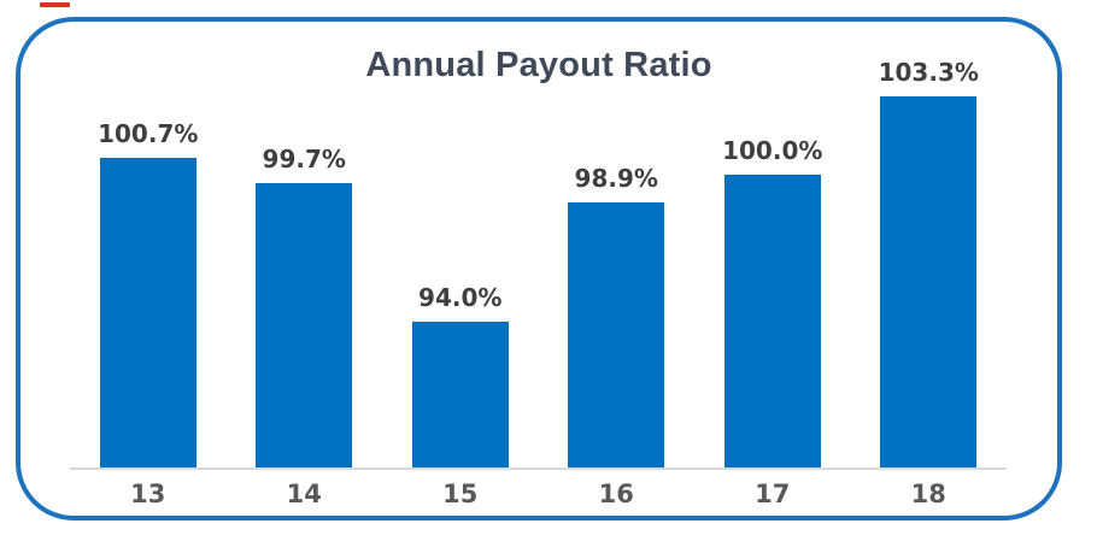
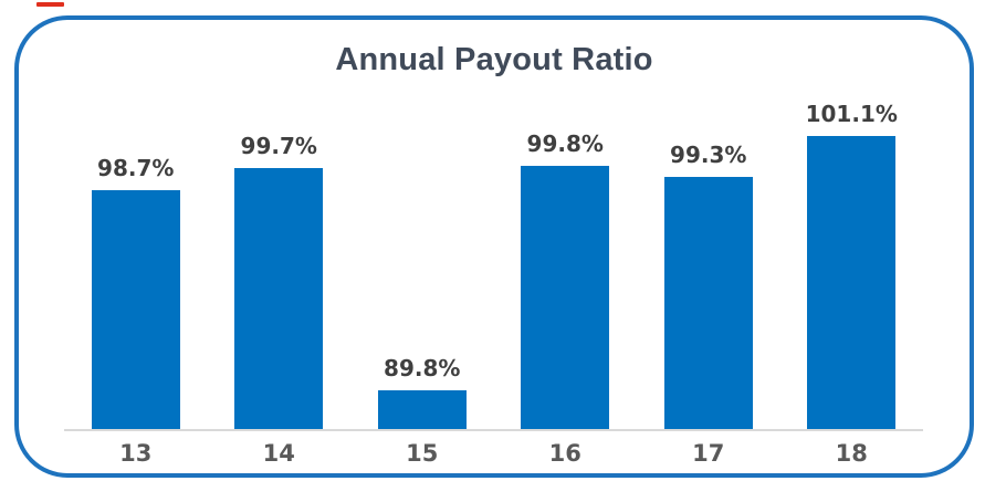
13: 100.7% -> 98.7%
15: 94.0% -> 89.8%
16: 98.9% -> 99.8%
17: 100.0% -> 99.3%
18: 103.3% -> 101.1%
